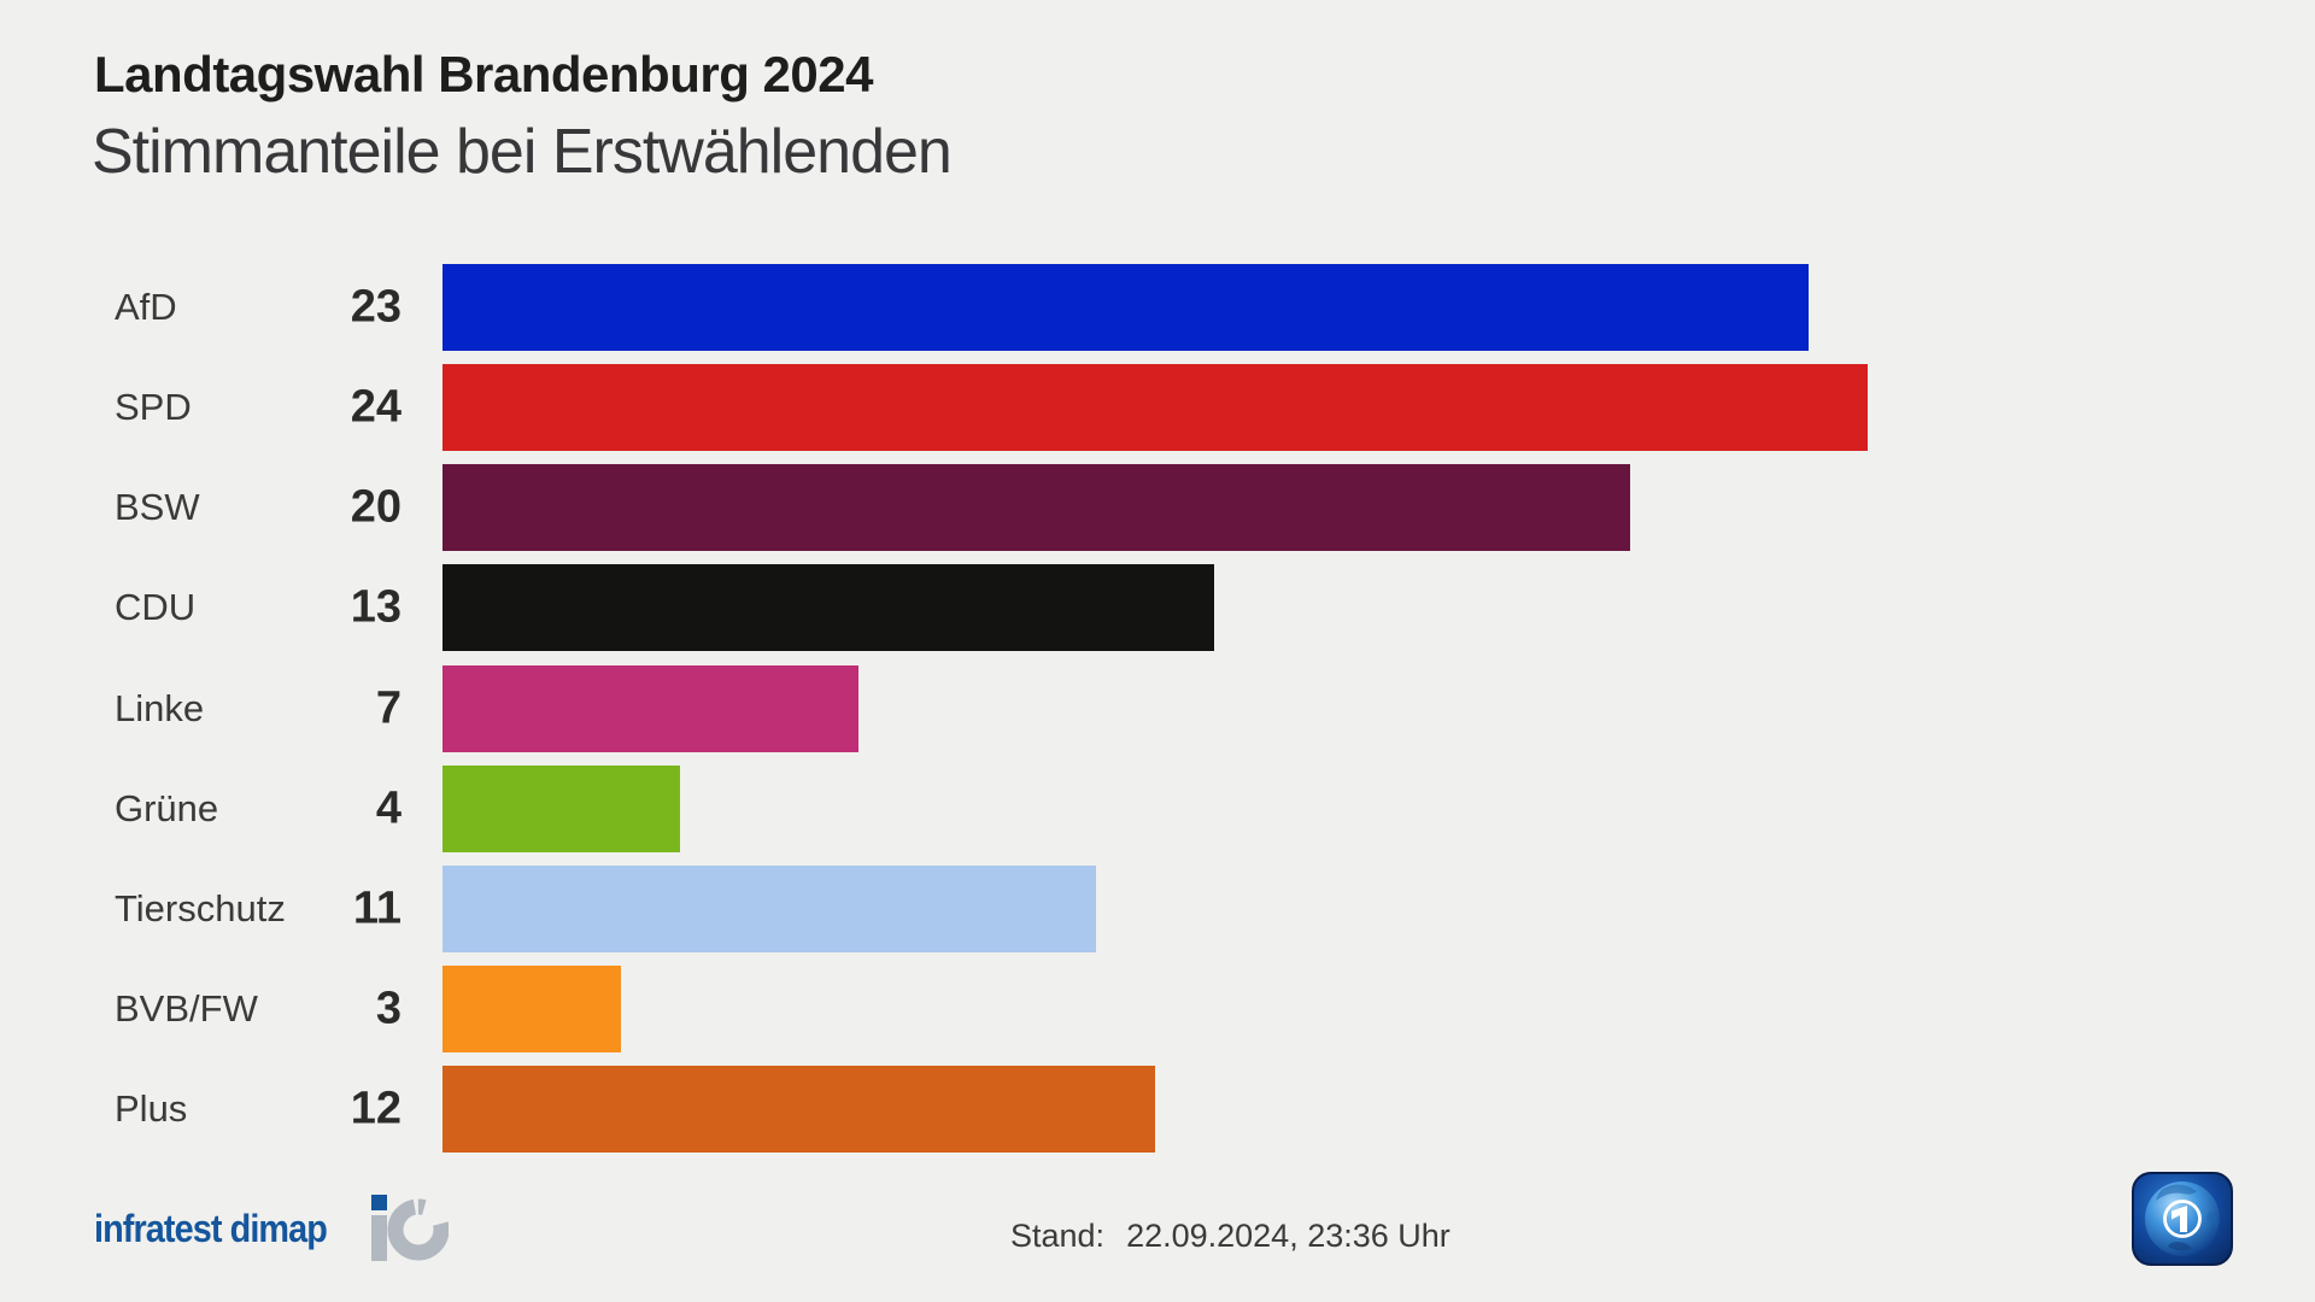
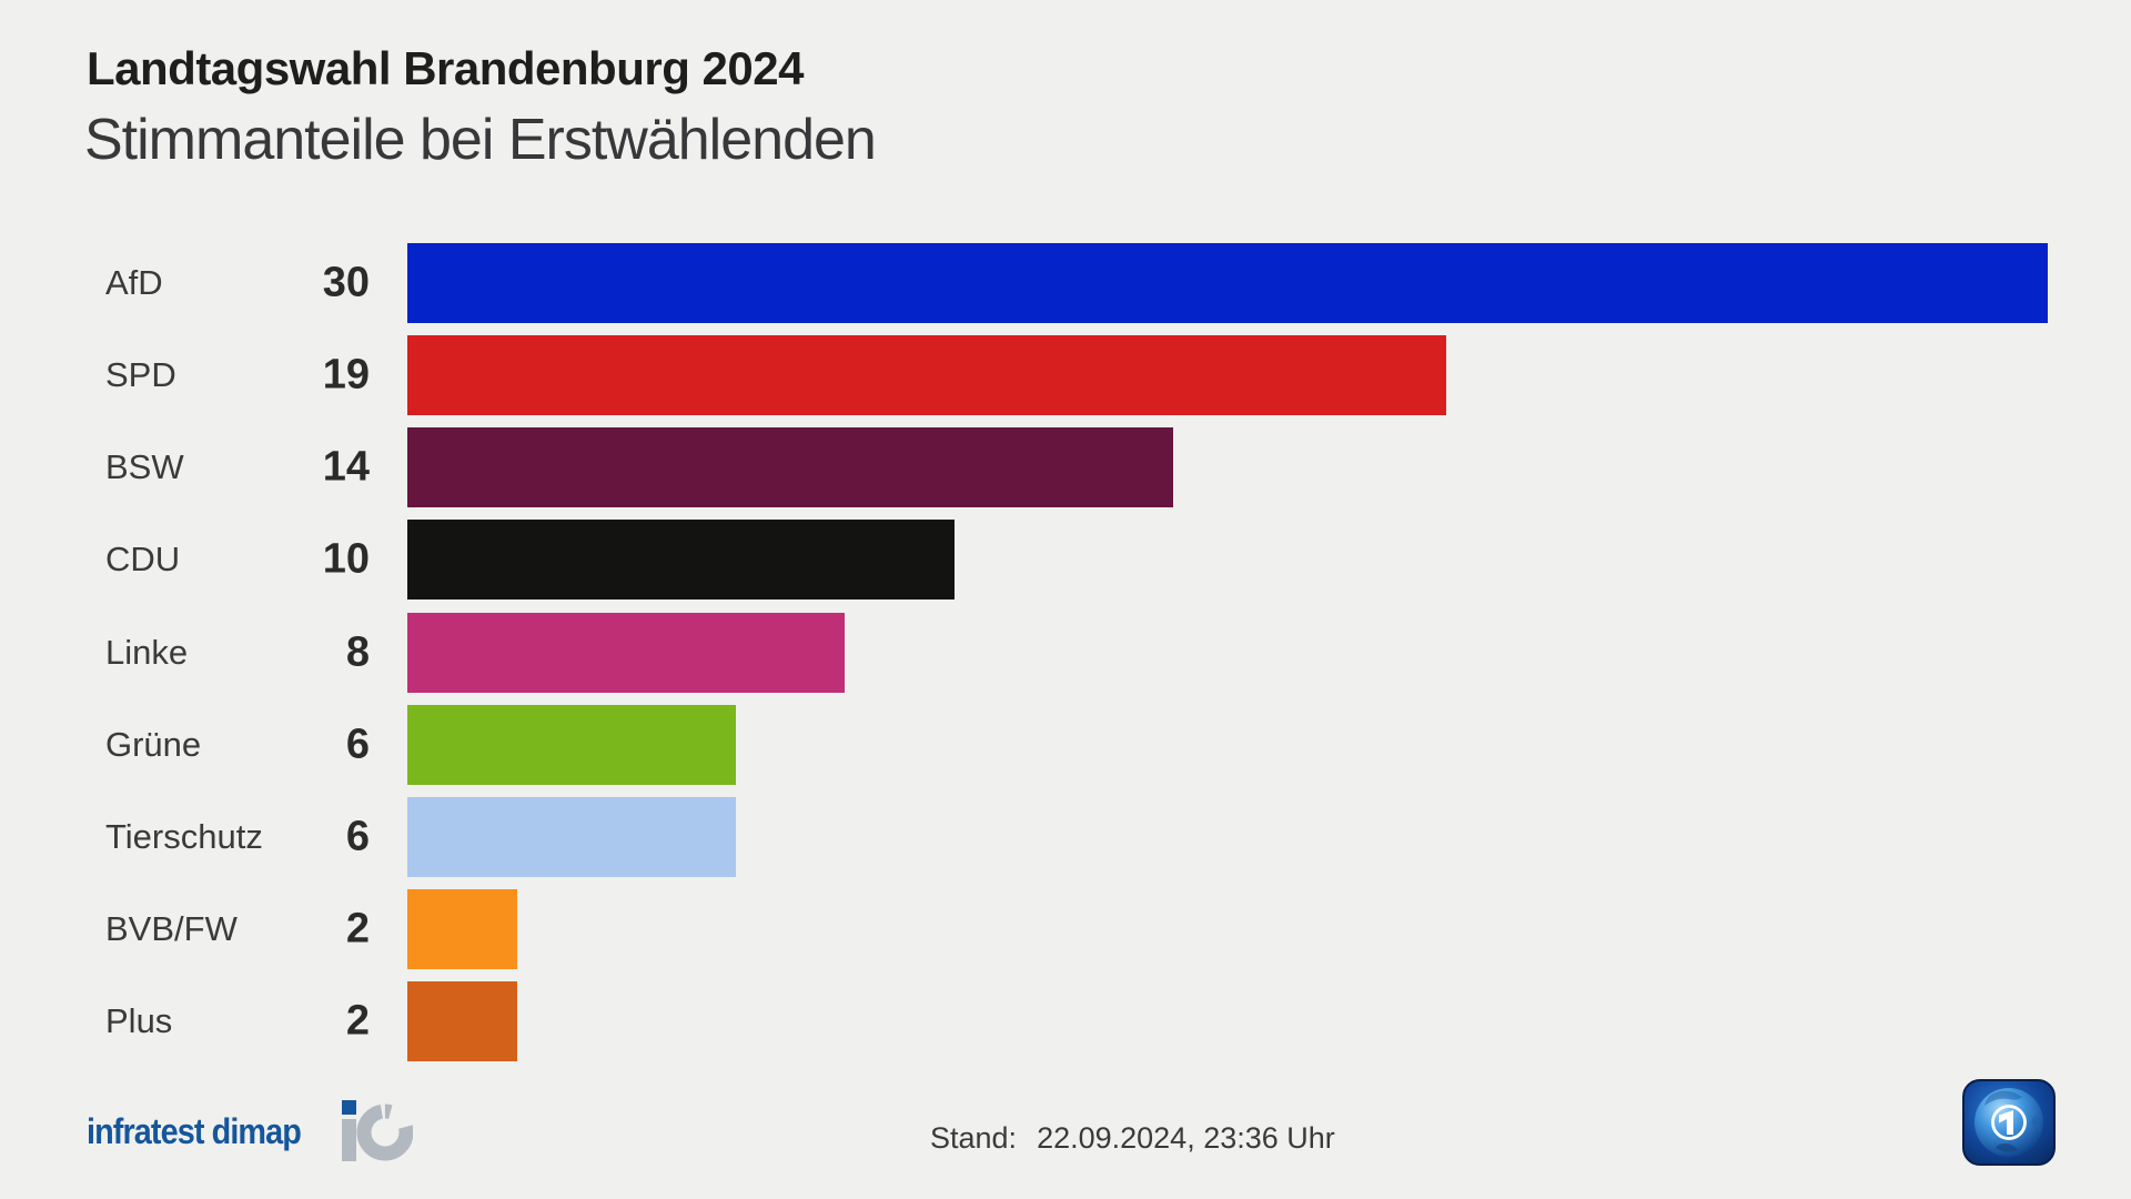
AfD: 23 -> 30
SPD: 24 -> 19
BSW: 20 -> 14
CDU: 13 -> 10
Linke: 7 -> 8
Grüne: 4 -> 6
Tierschutz: 11 -> 6
BVB/FW: 3 -> 2
Plus: 12 -> 2
